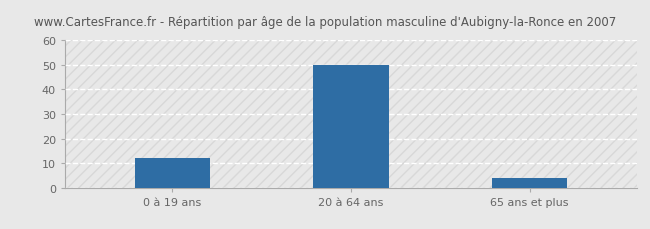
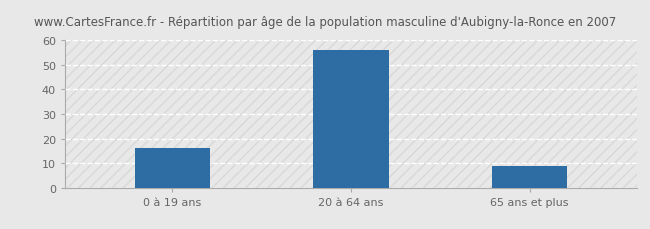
0 à 19 ans: 12 -> 16
20 à 64 ans: 50 -> 56
65 ans et plus: 4 -> 9
